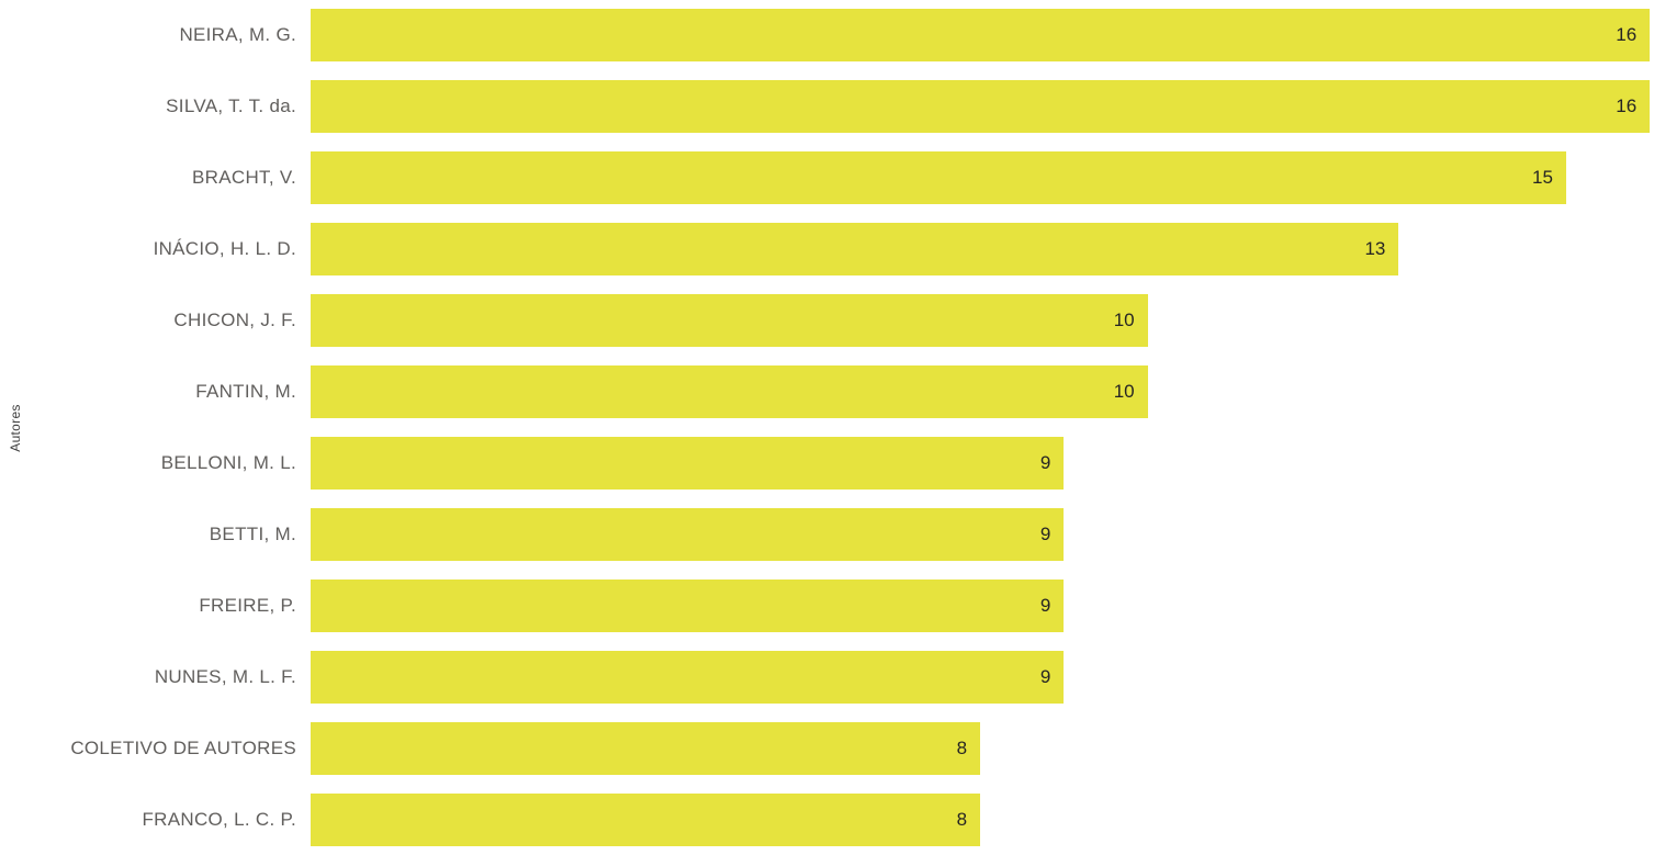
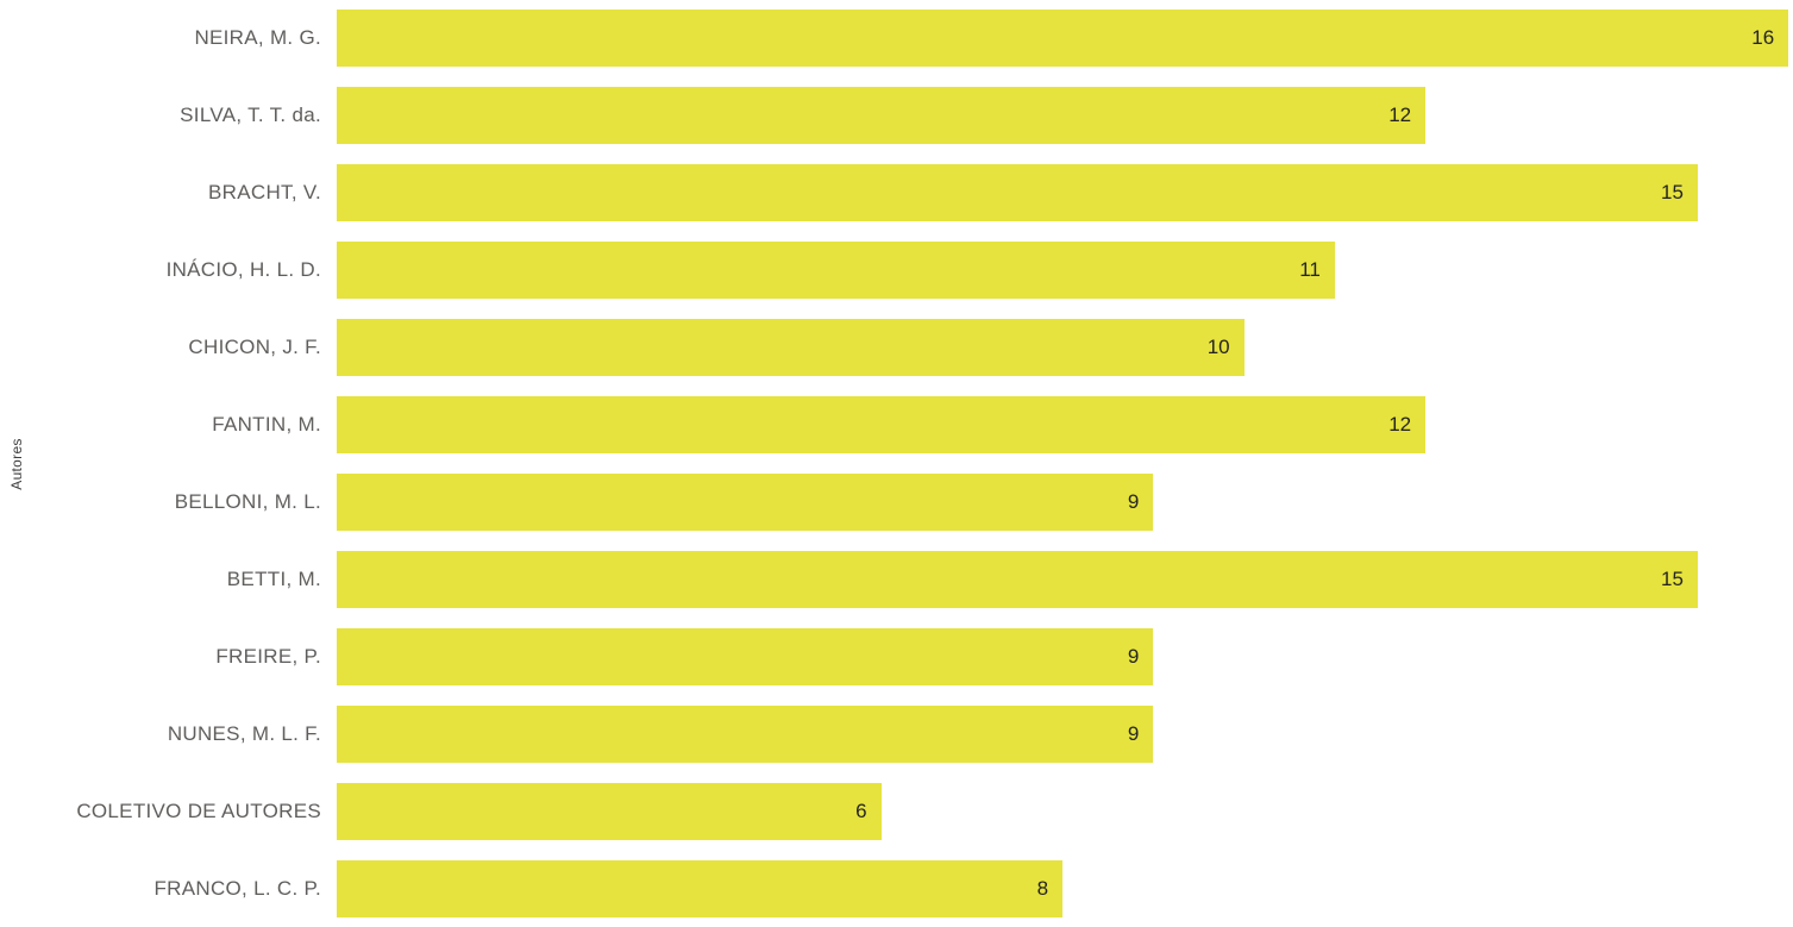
SILVA, T. T. da.: 16 -> 12
INÁCIO, H. L. D.: 13 -> 11
FANTIN, M.: 10 -> 12
BETTI, M.: 9 -> 15
COLETIVO DE AUTORES: 8 -> 6
